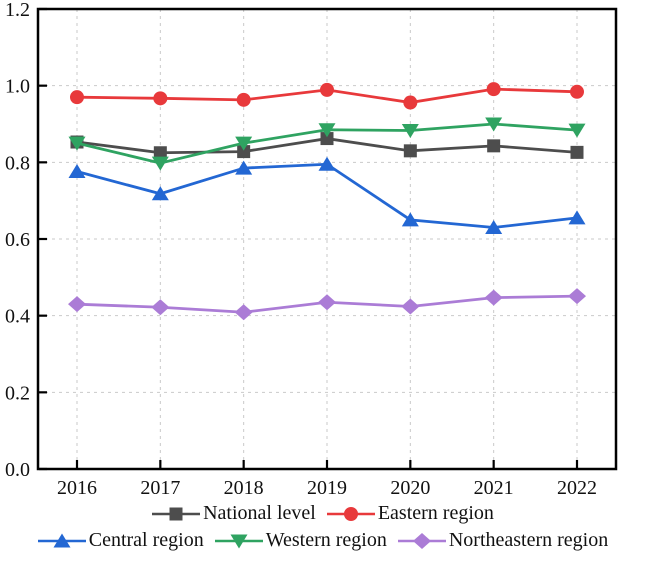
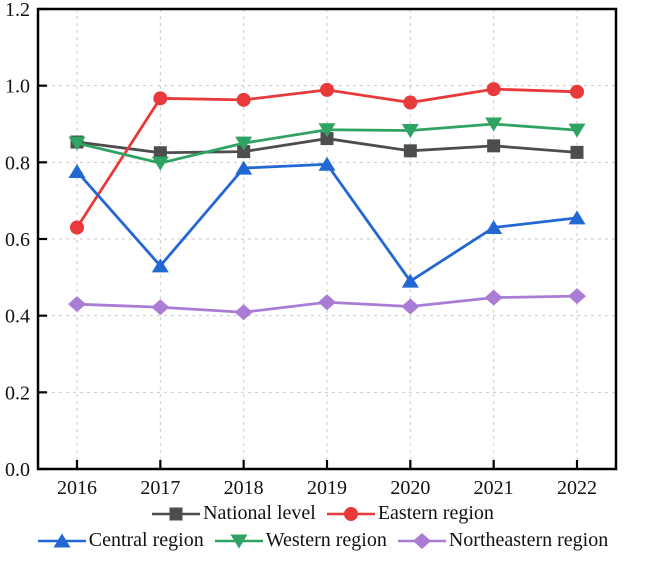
Eastern region/2016: 0.97 -> 0.63
Central region/2017: 0.72 -> 0.53
Central region/2020: 0.65 -> 0.49
